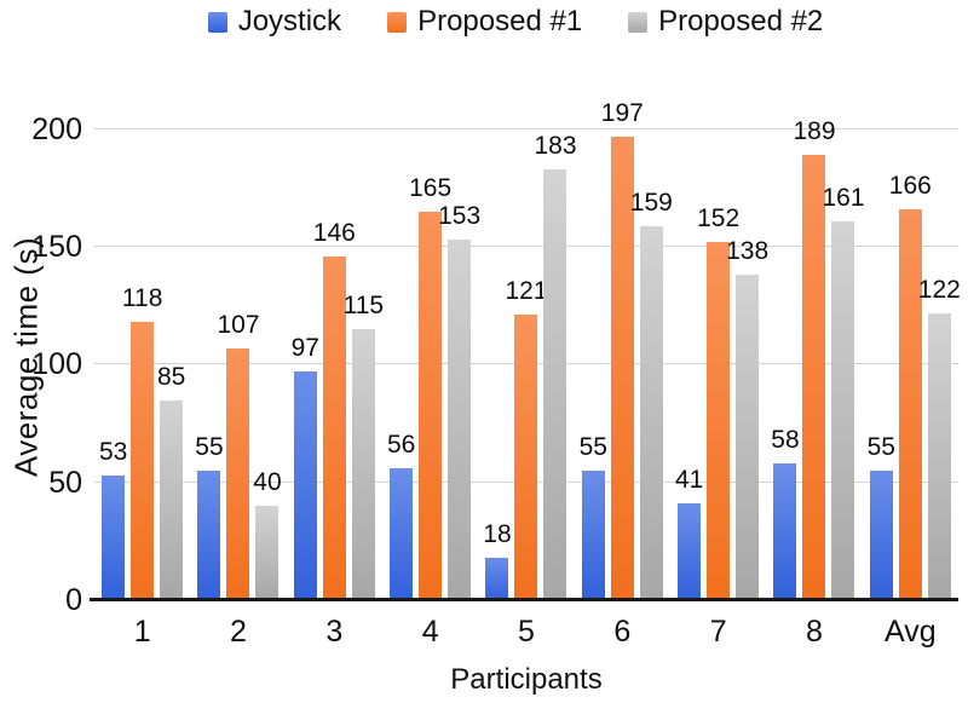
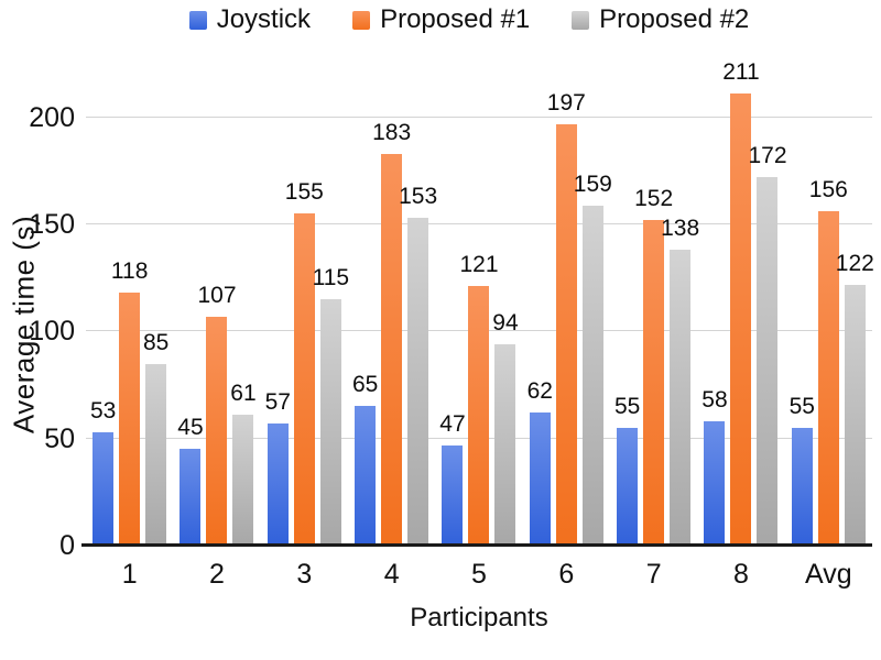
Joystick/2: 55 -> 45
Proposed #2/2: 40 -> 61
Joystick/3: 97 -> 57
Proposed #1/3: 146 -> 155
Joystick/4: 56 -> 65
Proposed #1/4: 165 -> 183
Joystick/5: 18 -> 47
Proposed #2/5: 183 -> 94
Joystick/6: 55 -> 62
Joystick/7: 41 -> 55
Proposed #1/8: 189 -> 211
Proposed #2/8: 161 -> 172
Proposed #1/Avg: 166 -> 156
